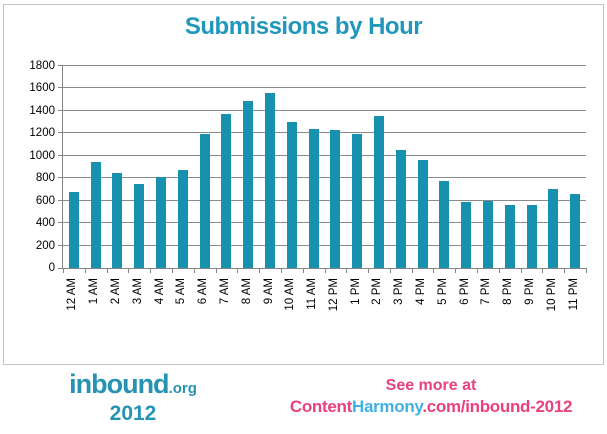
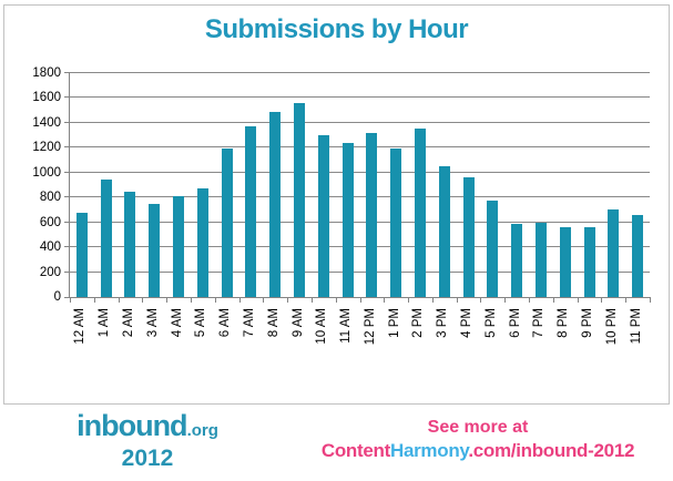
12 PM: 1230 -> 1320
